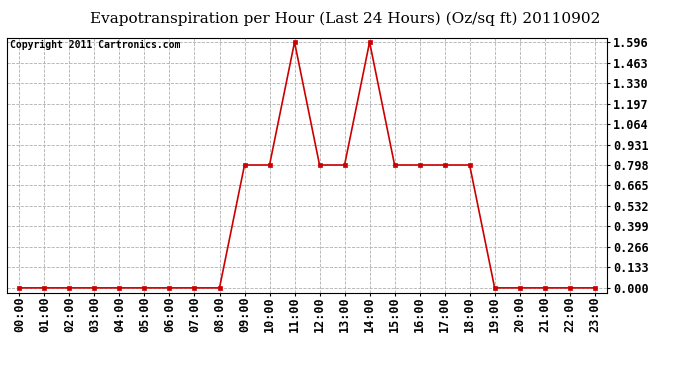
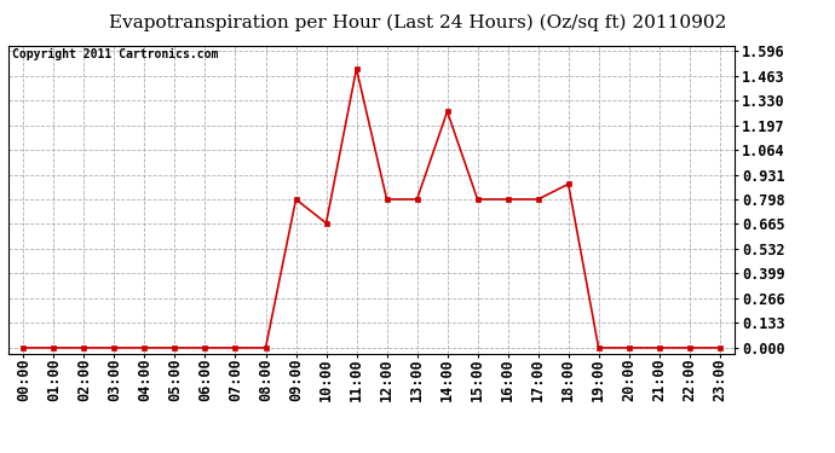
10:00: 0.80 -> 0.67
11:00: 1.60 -> 1.50
14:00: 1.60 -> 1.27
18:00: 0.80 -> 0.88
